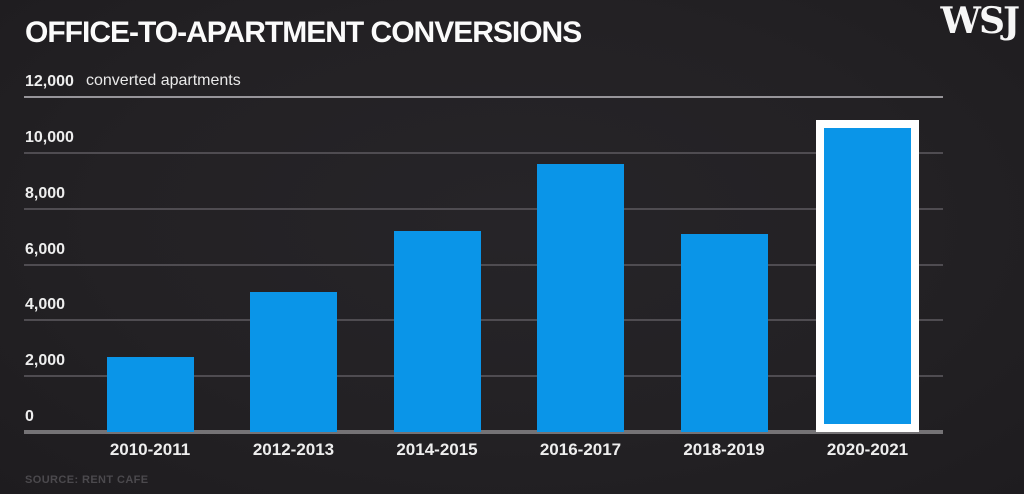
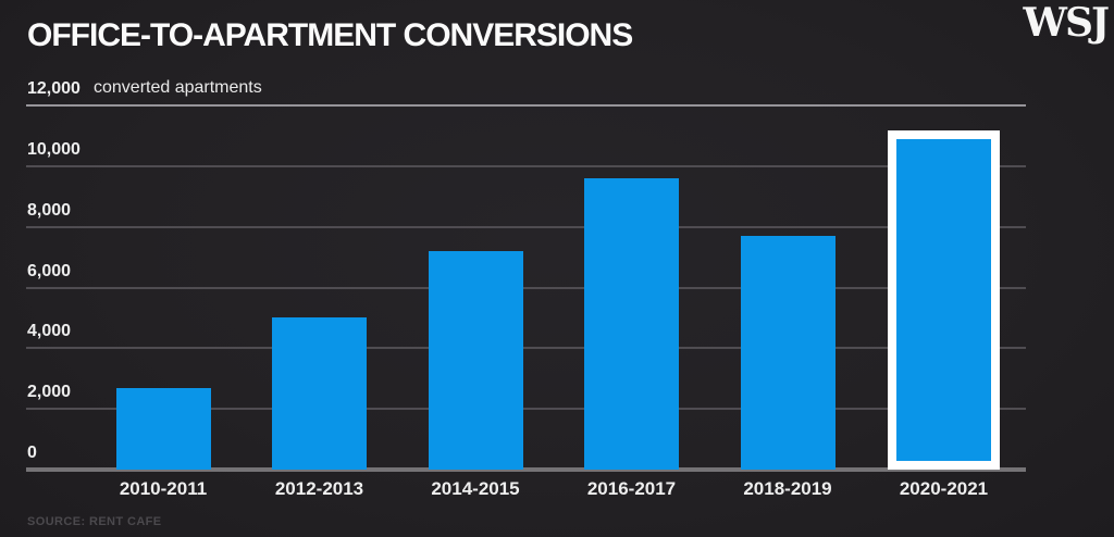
2018-2019: 7100 -> 7700
